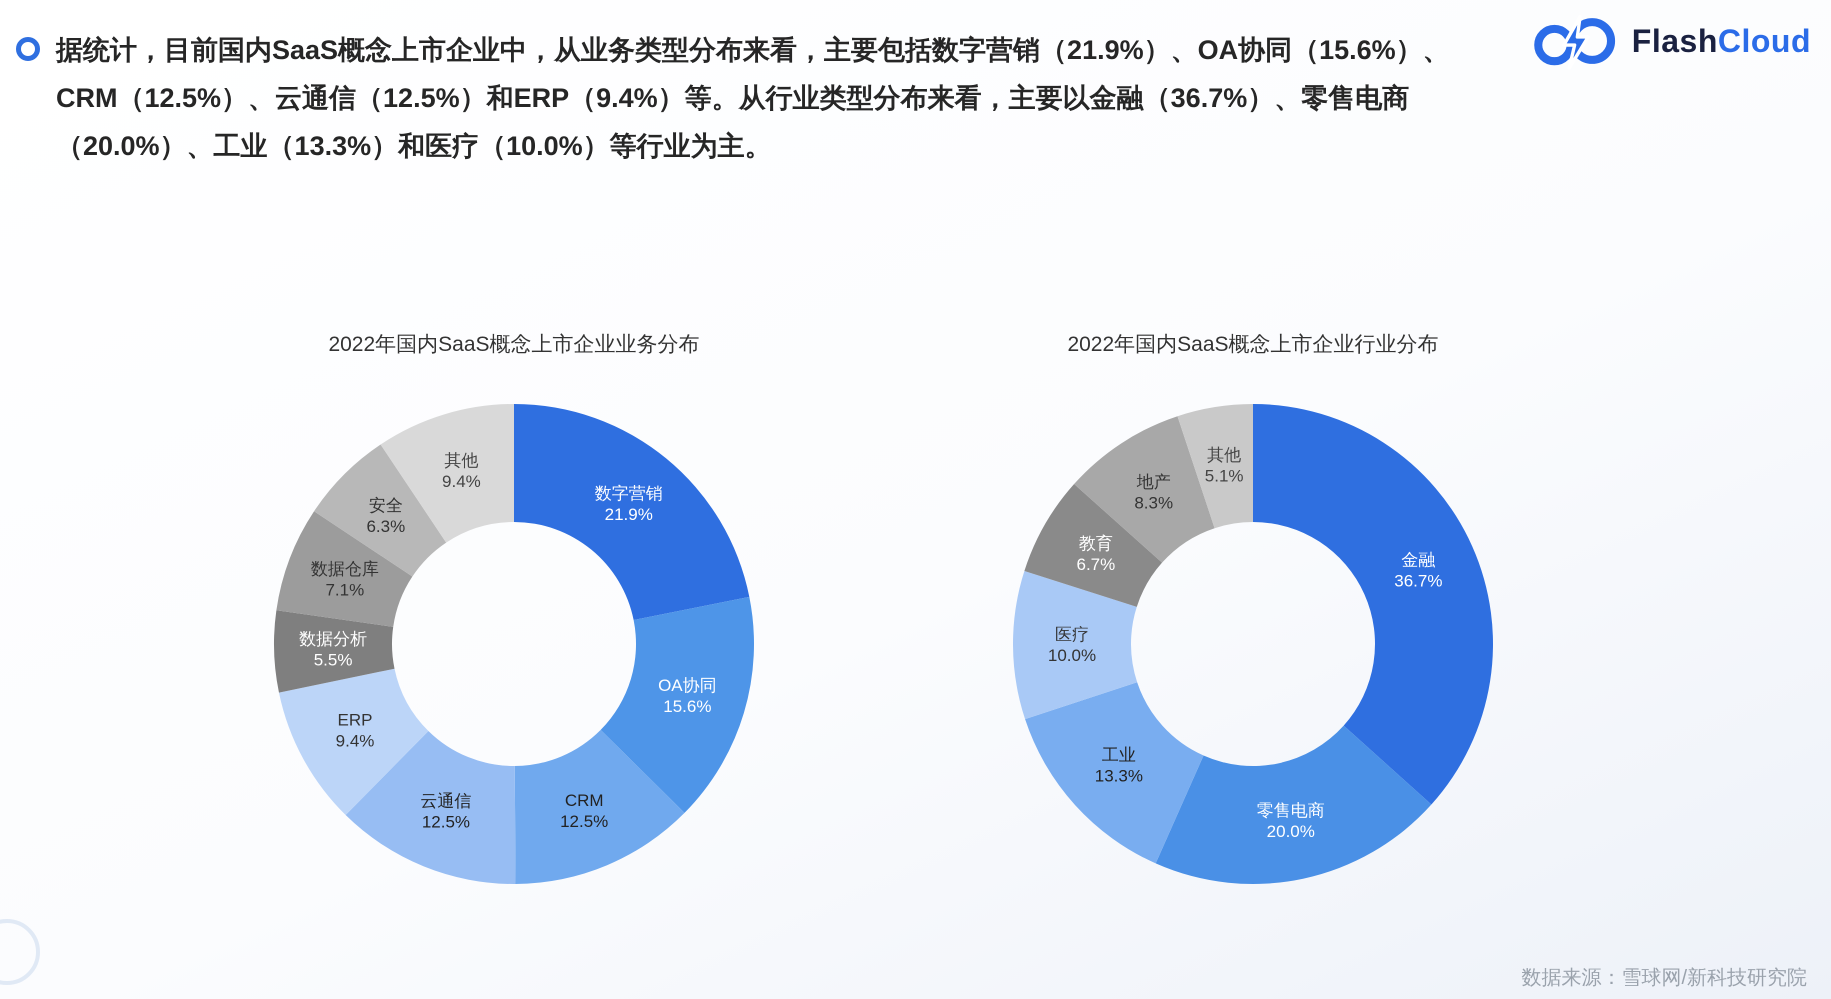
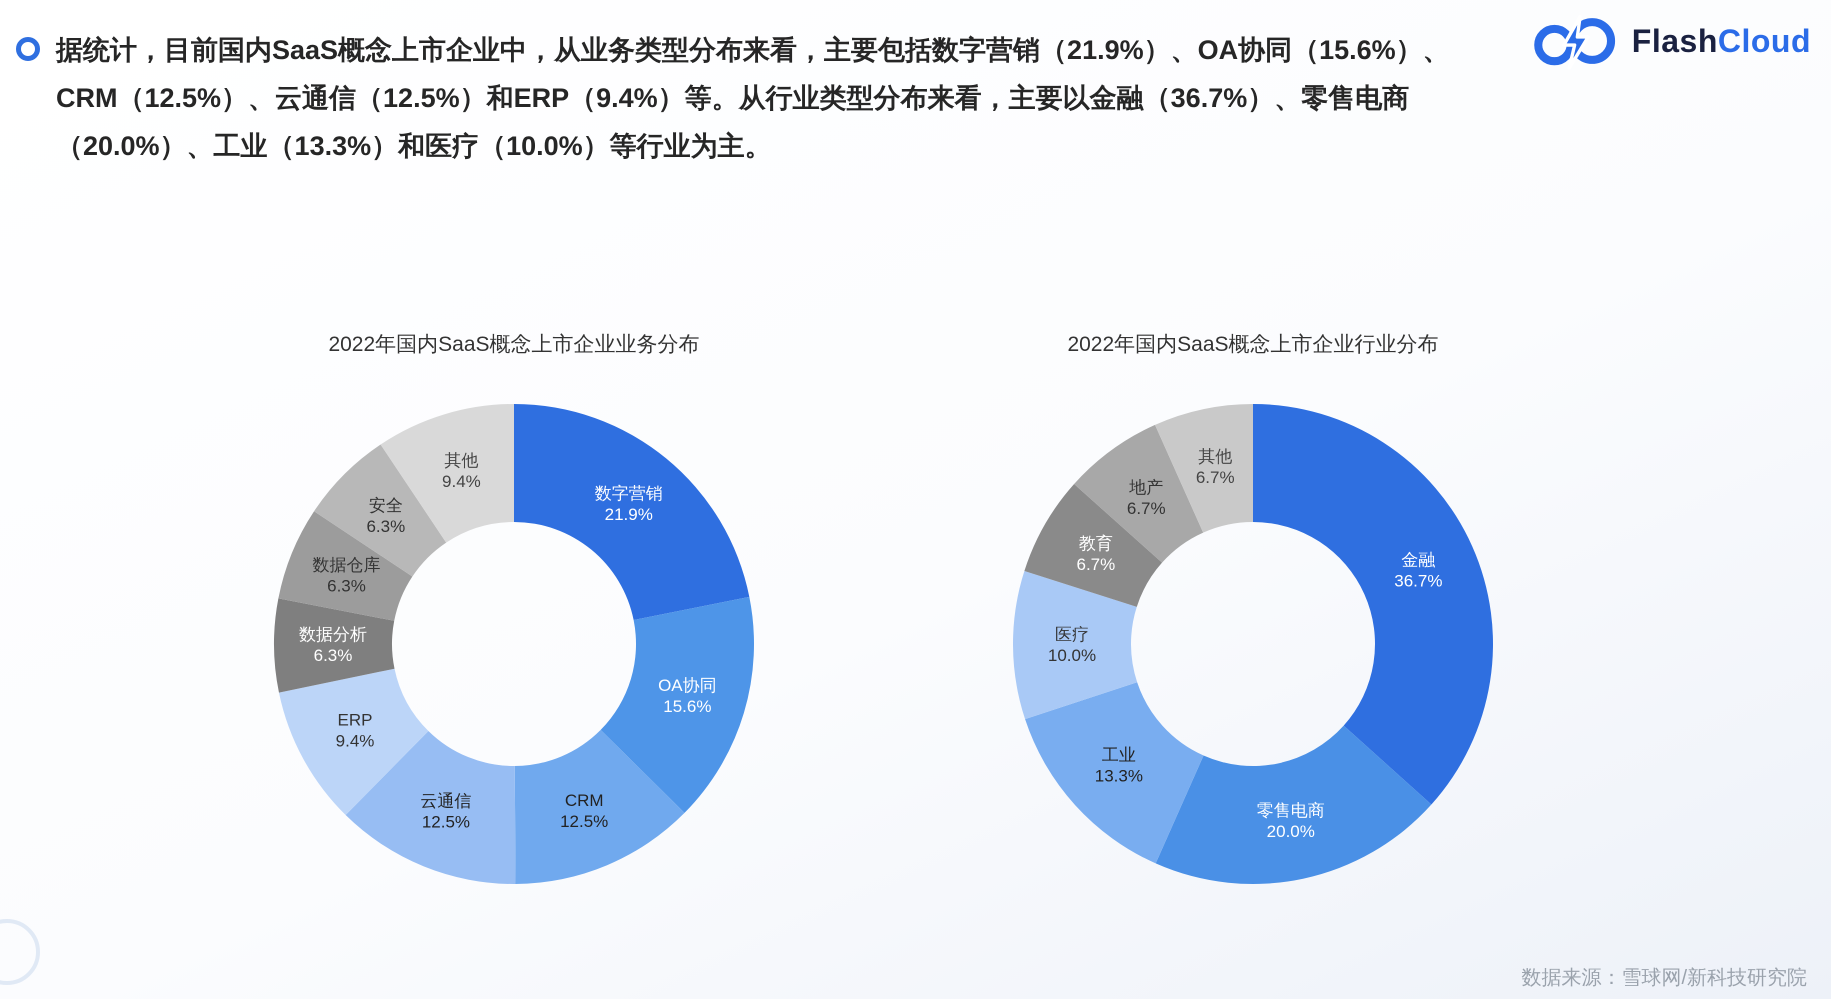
2022年国内SaaS概念上市企业业务分布/数据分析: 5.5% -> 6.3%
2022年国内SaaS概念上市企业业务分布/数据仓库: 7.1% -> 6.3%
2022年国内SaaS概念上市企业行业分布/地产: 8.3% -> 6.7%
2022年国内SaaS概念上市企业行业分布/其他: 5.1% -> 6.7%
